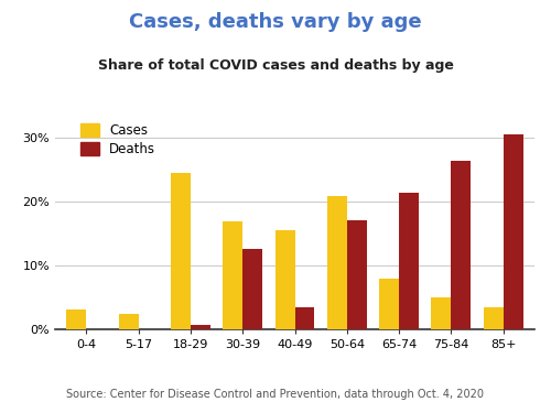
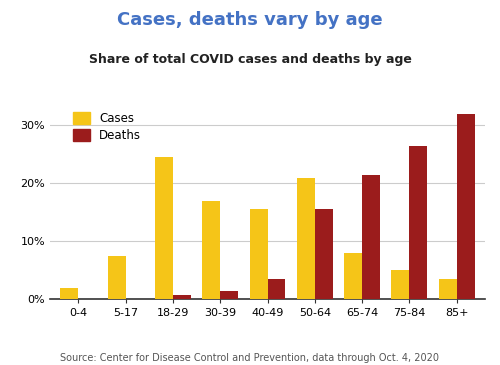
Cases/0-4: 3.2% -> 2.0%
Cases/5-17: 2.4% -> 7.5%
Deaths/30-39: 12.6% -> 1.5%
Deaths/50-64: 17.2% -> 15.5%
Deaths/85+: 30.6% -> 32.0%
